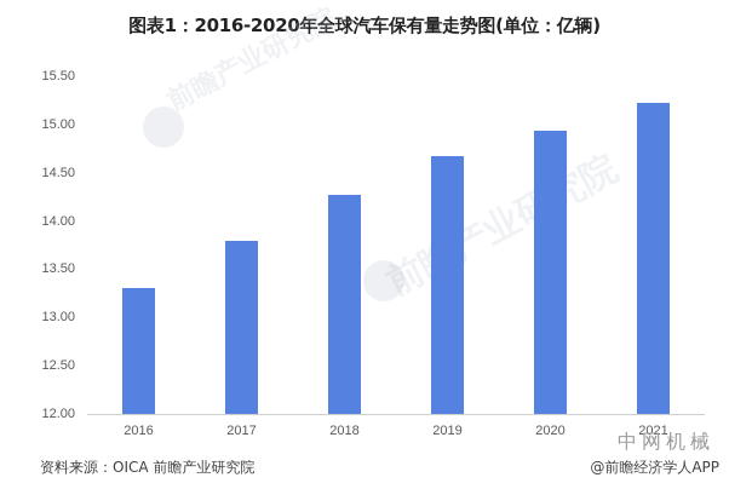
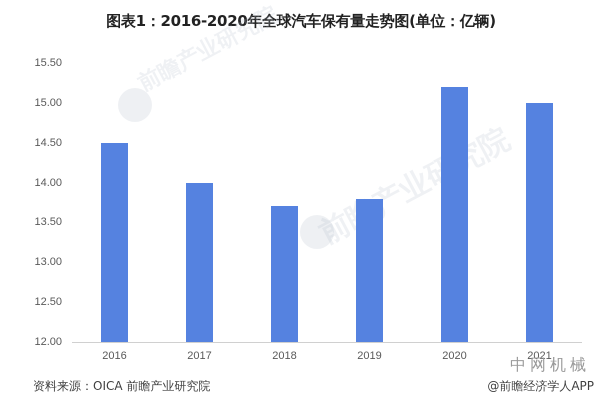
2016: 13.3 -> 14.5
2017: 13.8 -> 14.0
2018: 14.3 -> 13.7
2019: 14.7 -> 13.8
2020: 14.9 -> 15.2
2021: 15.2 -> 15.0
